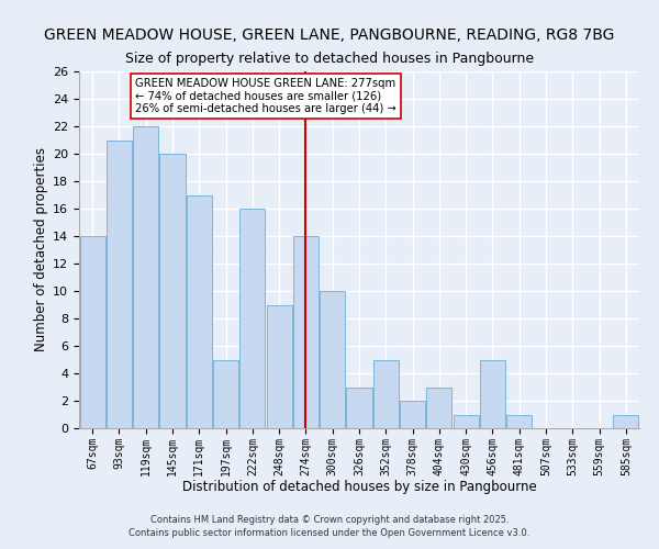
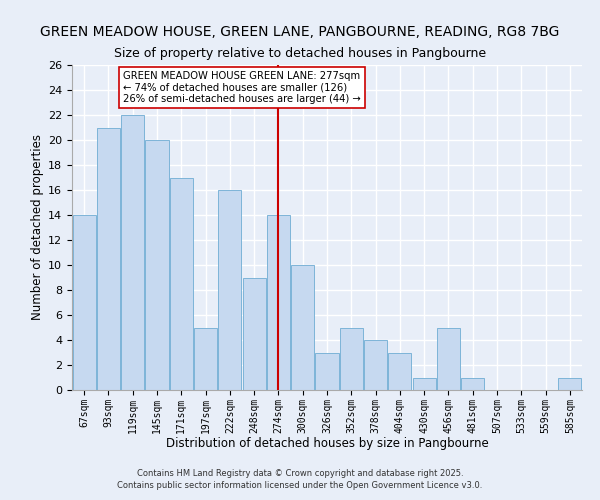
378sqm: 2 -> 4
